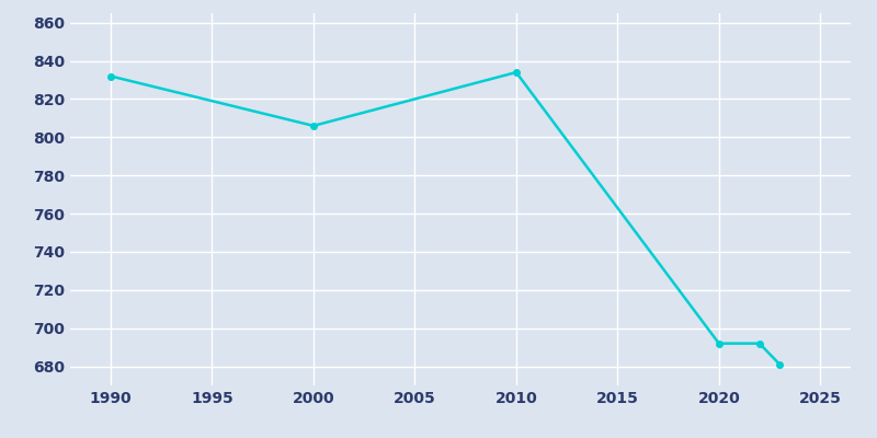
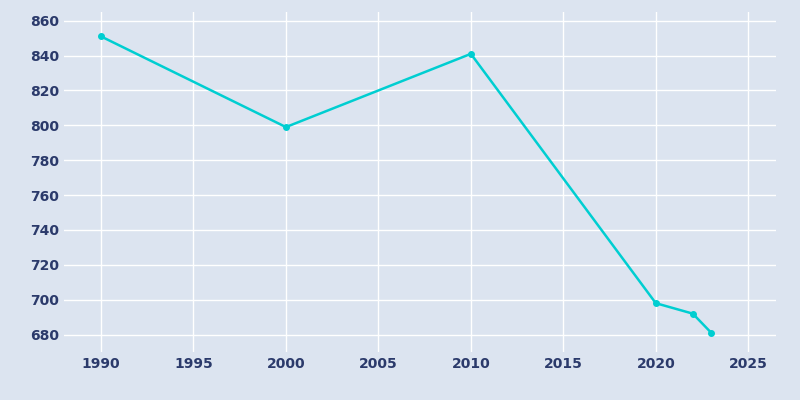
1990: 832 -> 851
2000: 806 -> 799
2010: 834 -> 841
2020: 692 -> 698
